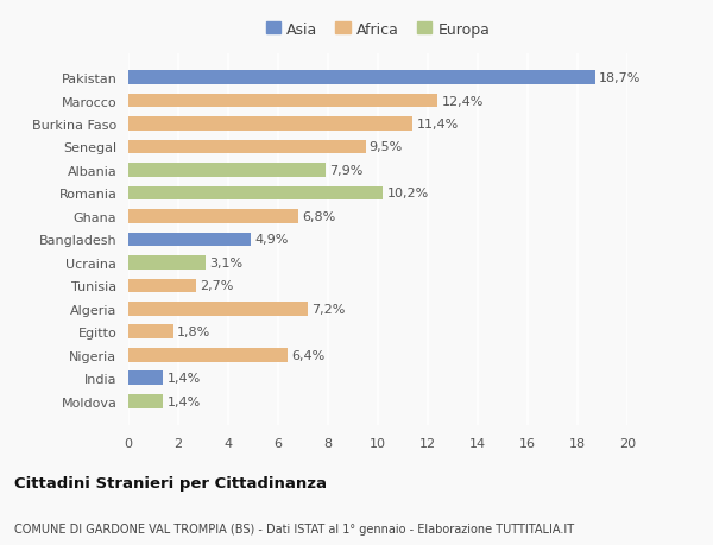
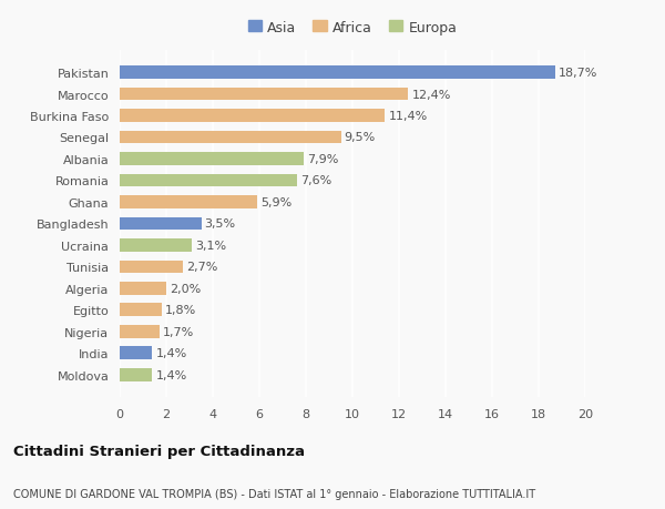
Romania: 10,2% -> 7,6%
Ghana: 6,8% -> 5,9%
Bangladesh: 4,9% -> 3,5%
Algeria: 7,2% -> 2,0%
Nigeria: 6,4% -> 1,7%
